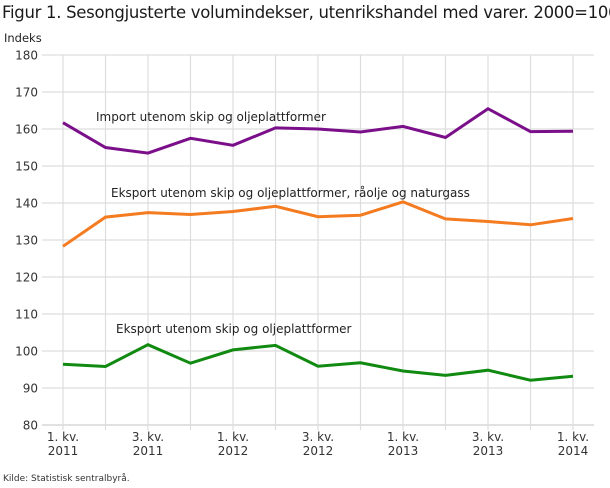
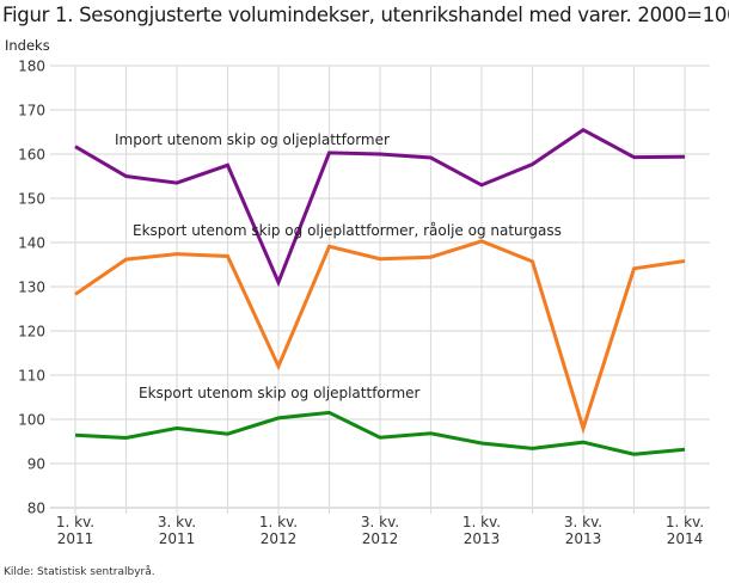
Eksport utenom skip og oljeplattformer/3. kv. 2011: 102 -> 98
Import utenom skip og oljeplattformer/1. kv. 2012: 156 -> 131
Eksport utenom skip og oljeplattformer, råolje og naturgass/1. kv. 2012: 138 -> 112
Import utenom skip og oljeplattformer/1. kv. 2013: 161 -> 153
Eksport utenom skip og oljeplattformer, råolje og naturgass/3. kv. 2013: 135 -> 98
